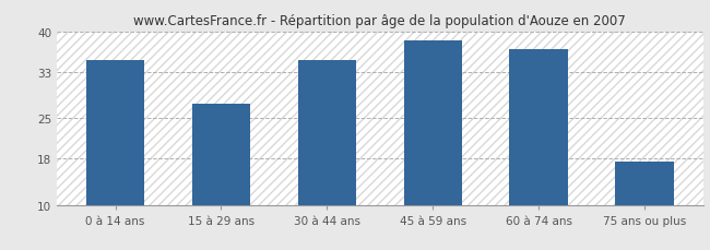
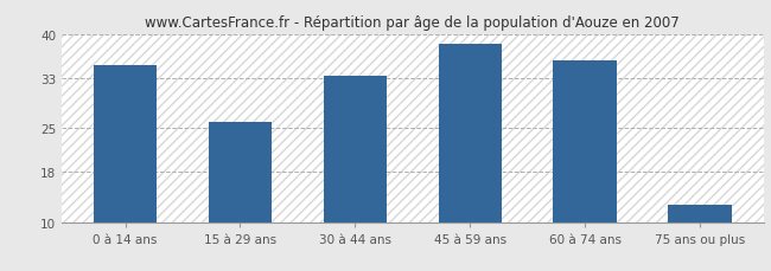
15 à 29 ans: 27.5 -> 26.0
30 à 44 ans: 35.0 -> 33.4
60 à 74 ans: 37.0 -> 35.8
75 ans ou plus: 17.5 -> 12.8
